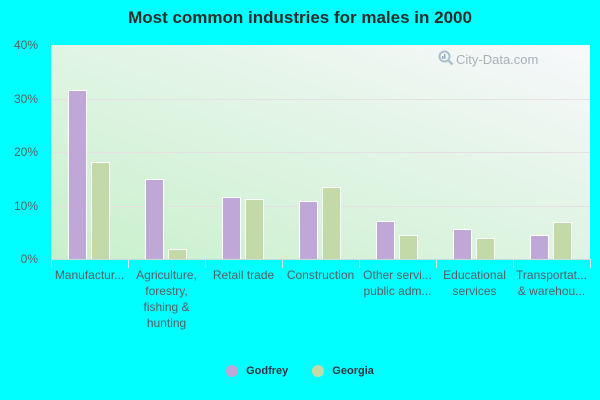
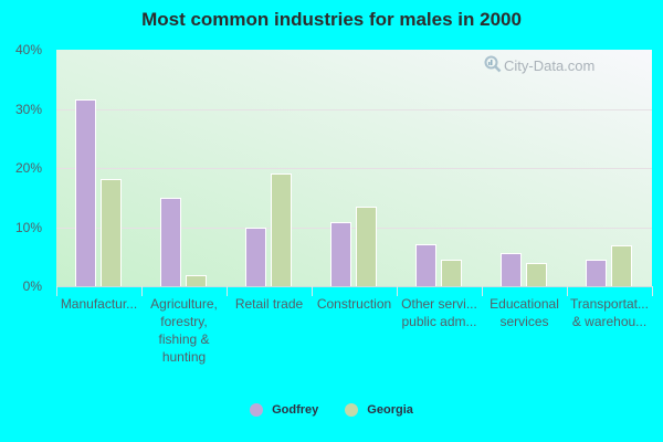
Godfrey/Retail trade: 12% -> 10%
Georgia/Retail trade: 11% -> 19%
